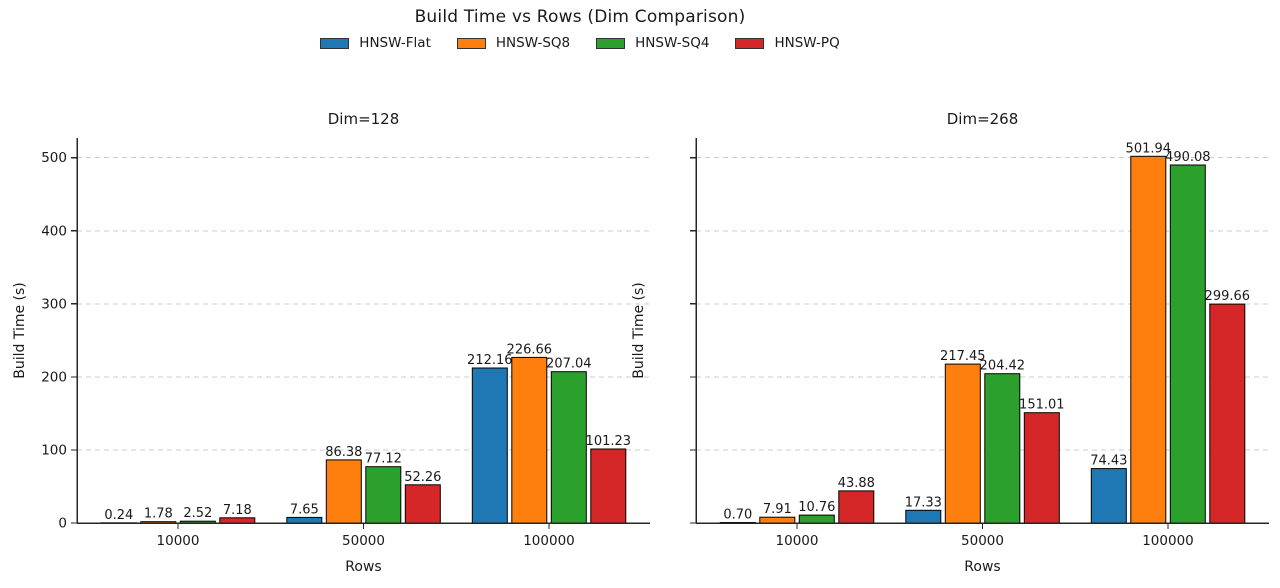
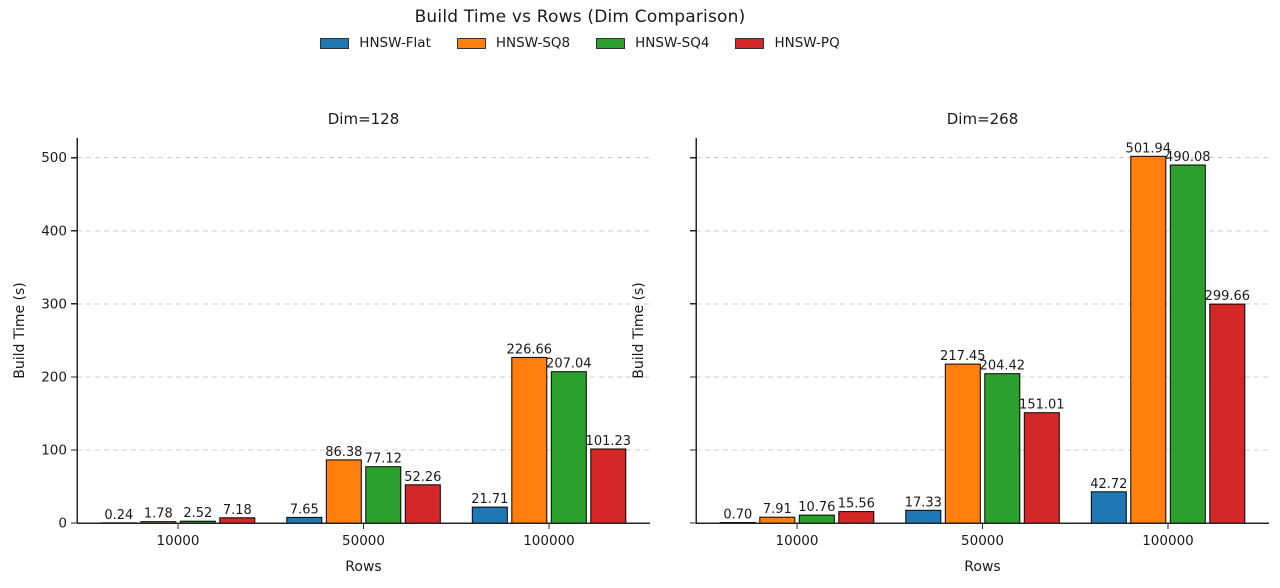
Dim=128/HNSW-Flat/100000: 212.16 -> 21.71
Dim=268/HNSW-PQ/10000: 43.88 -> 15.56
Dim=268/HNSW-Flat/100000: 74.43 -> 42.72
